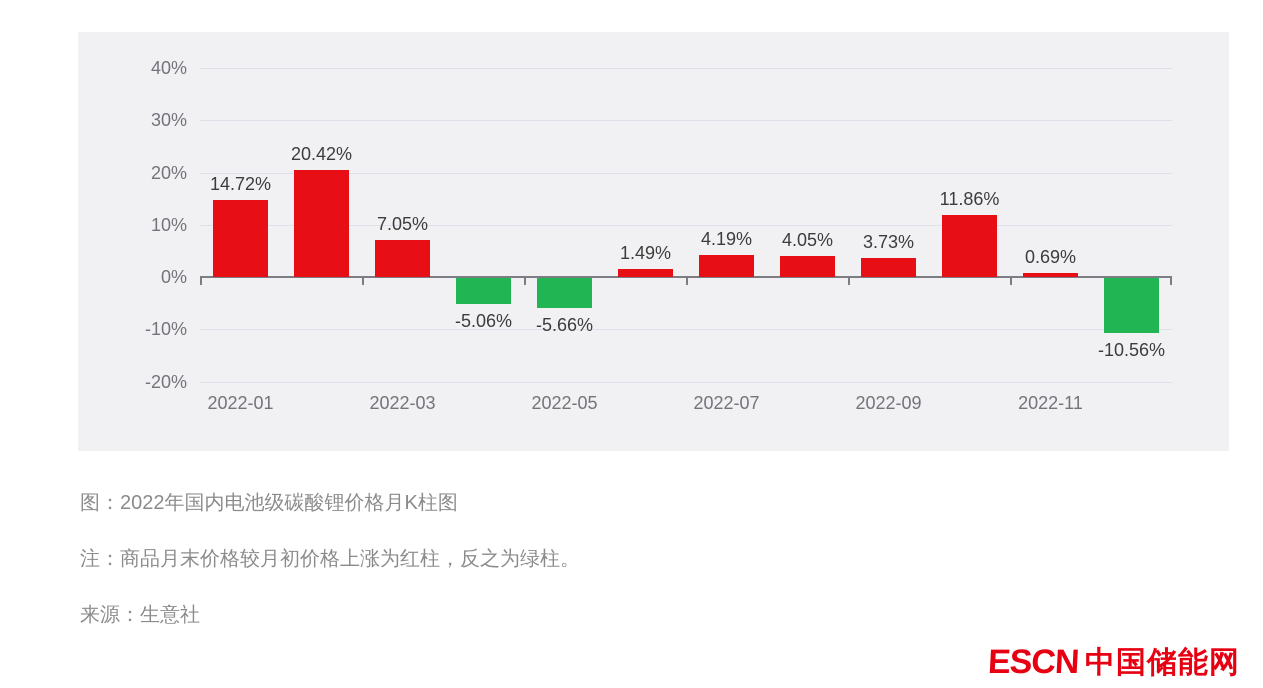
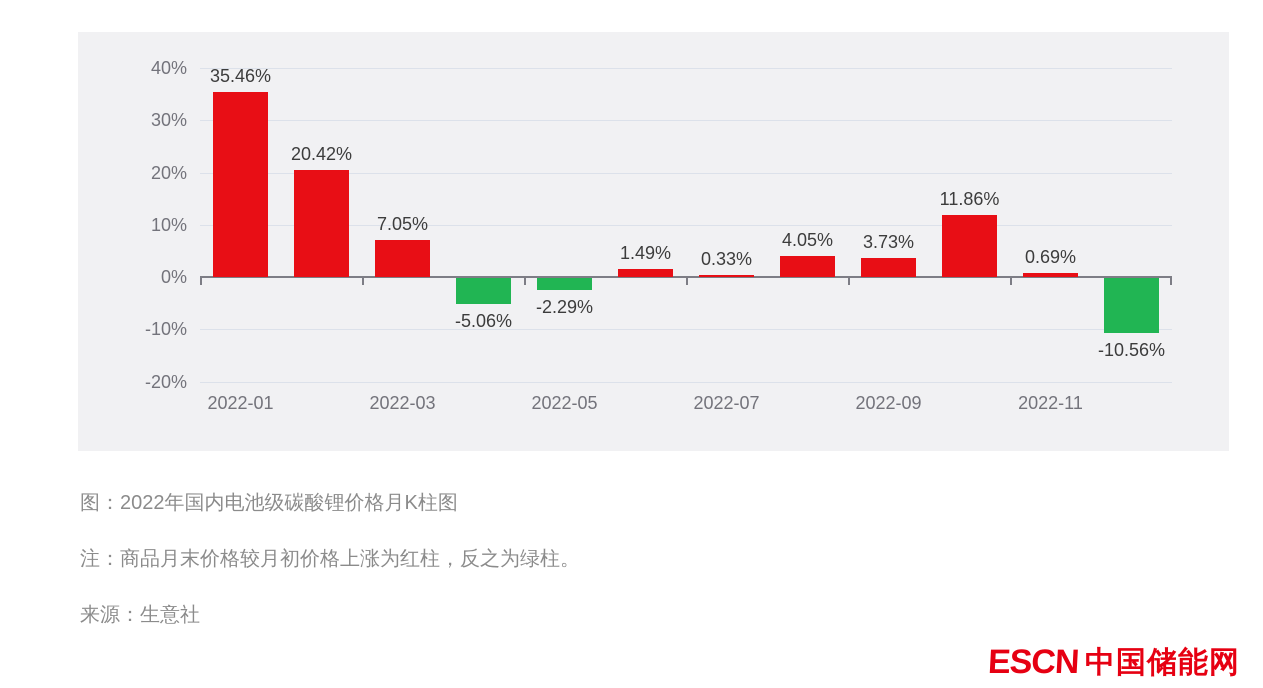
2022-01: 14.72% -> 35.46%
2022-05: -5.66% -> -2.29%
2022-07: 4.19% -> 0.33%
